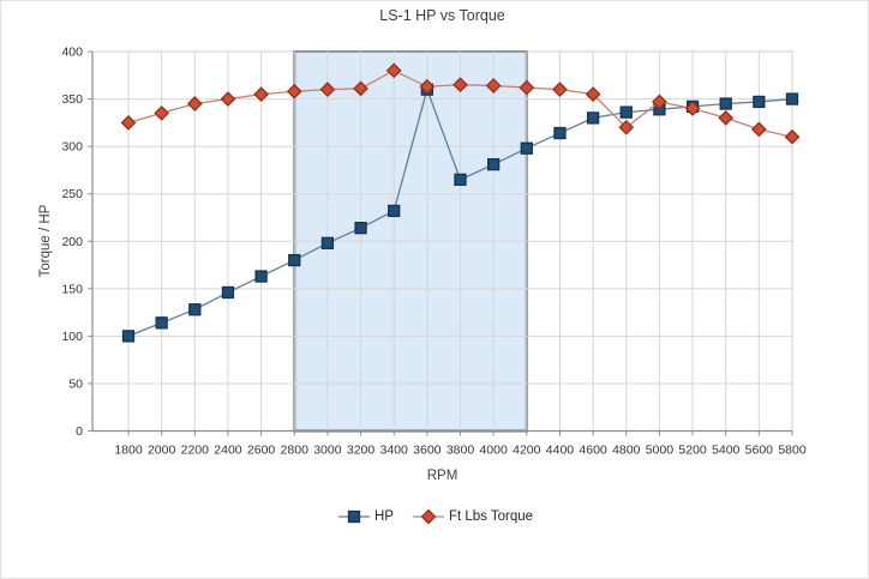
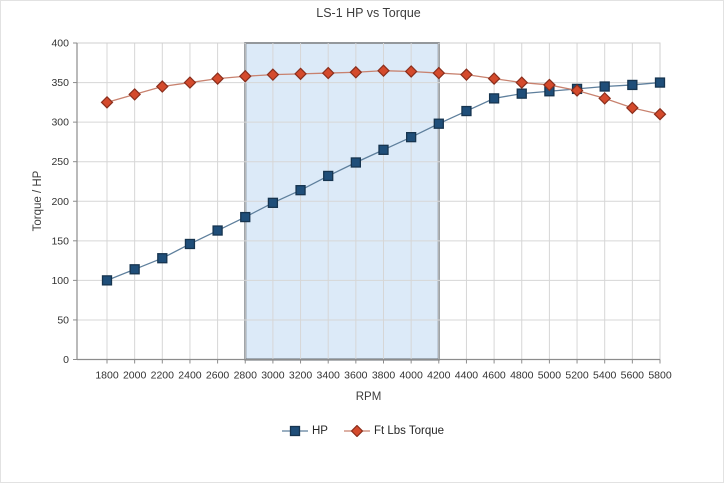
Ft Lbs Torque/3400: 380 -> 360
HP/3600: 360 -> 250
Ft Lbs Torque/4800: 320 -> 350
